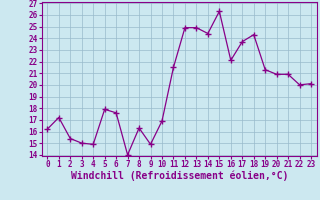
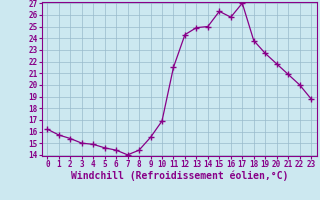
1: 17.2 -> 15.7
5: 17.9 -> 14.6
6: 17.6 -> 14.4
8: 16.3 -> 14.4
9: 14.9 -> 15.5
12: 24.9 -> 24.3
14: 24.4 -> 25.0
16: 22.1 -> 25.8
17: 23.7 -> 27.0
18: 24.3 -> 23.8
19: 21.3 -> 22.7
20: 20.9 -> 21.8
23: 20.1 -> 18.8
